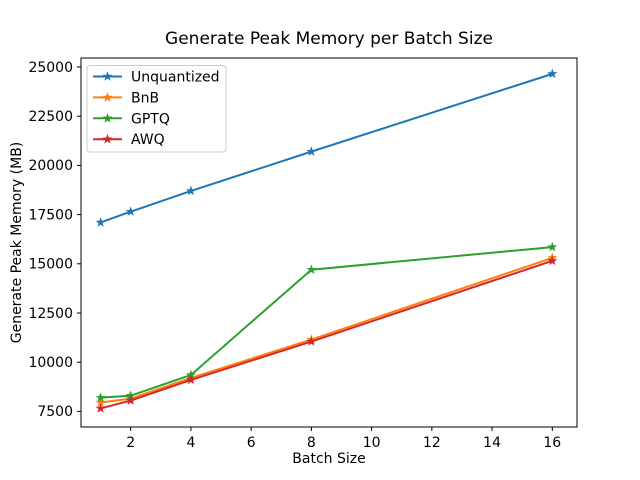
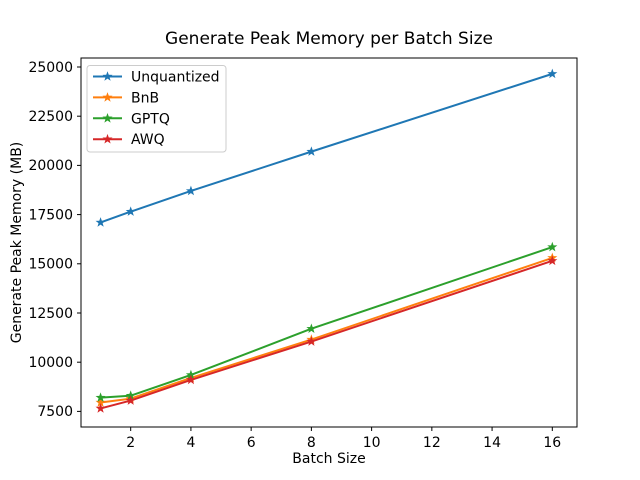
GPTQ/8: 14700 -> 11700
